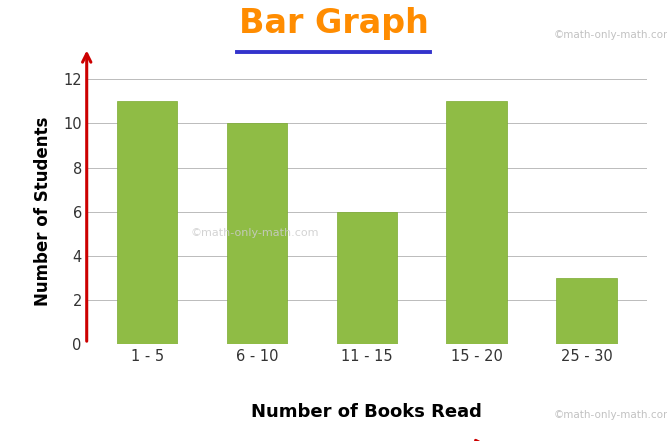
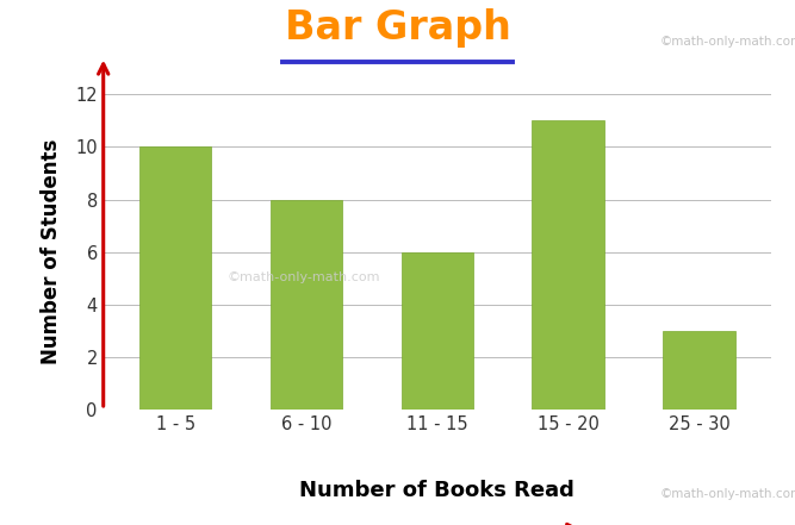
1 - 5: 11 -> 10
6 - 10: 10 -> 8
